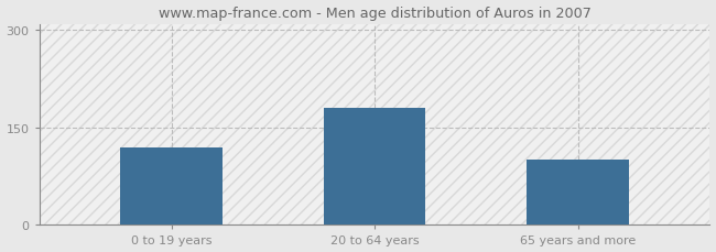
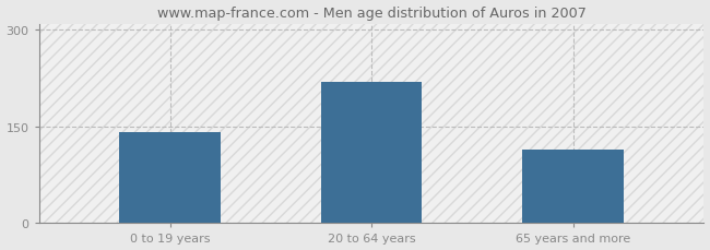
0 to 19 years: 120 -> 142
20 to 64 years: 181 -> 220
65 years and more: 100 -> 114
